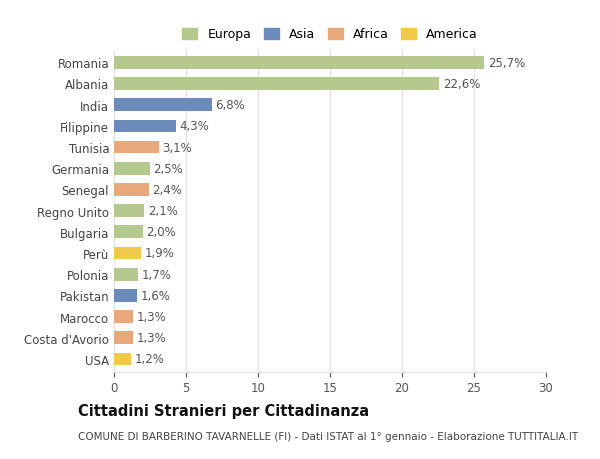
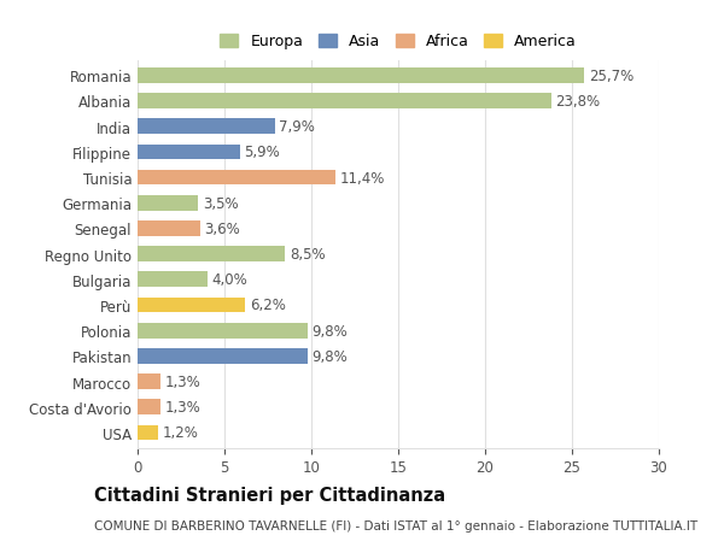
Albania: 22,6% -> 23,8%
India: 6,8% -> 7,9%
Filippine: 4,3% -> 5,9%
Tunisia: 3,1% -> 11,4%
Germania: 2,5% -> 3,5%
Senegal: 2,4% -> 3,6%
Regno Unito: 2,1% -> 8,5%
Bulgaria: 2,0% -> 4,0%
Perù: 1,9% -> 6,2%
Polonia: 1,7% -> 9,8%
Pakistan: 1,6% -> 9,8%
